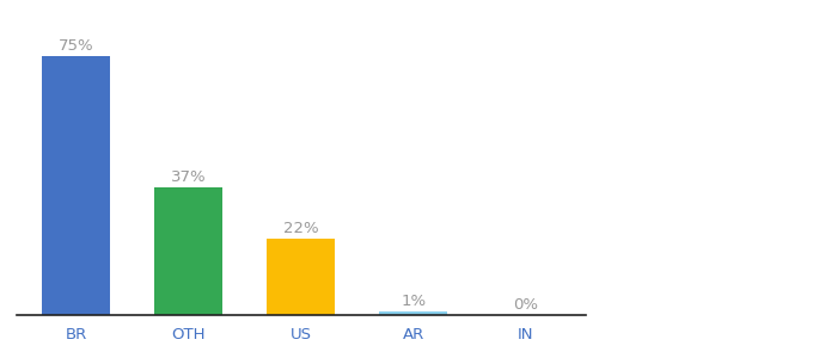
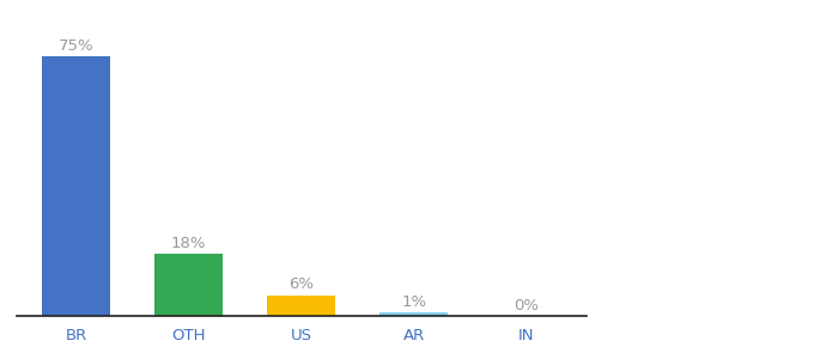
OTH: 37% -> 18%
US: 22% -> 6%
